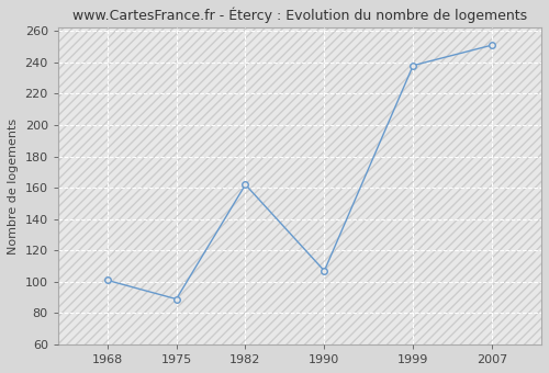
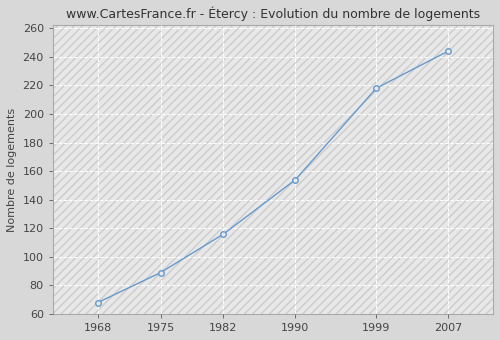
1968: 101 -> 68
1982: 162 -> 116
1990: 107 -> 154
1999: 238 -> 218
2007: 251 -> 244
